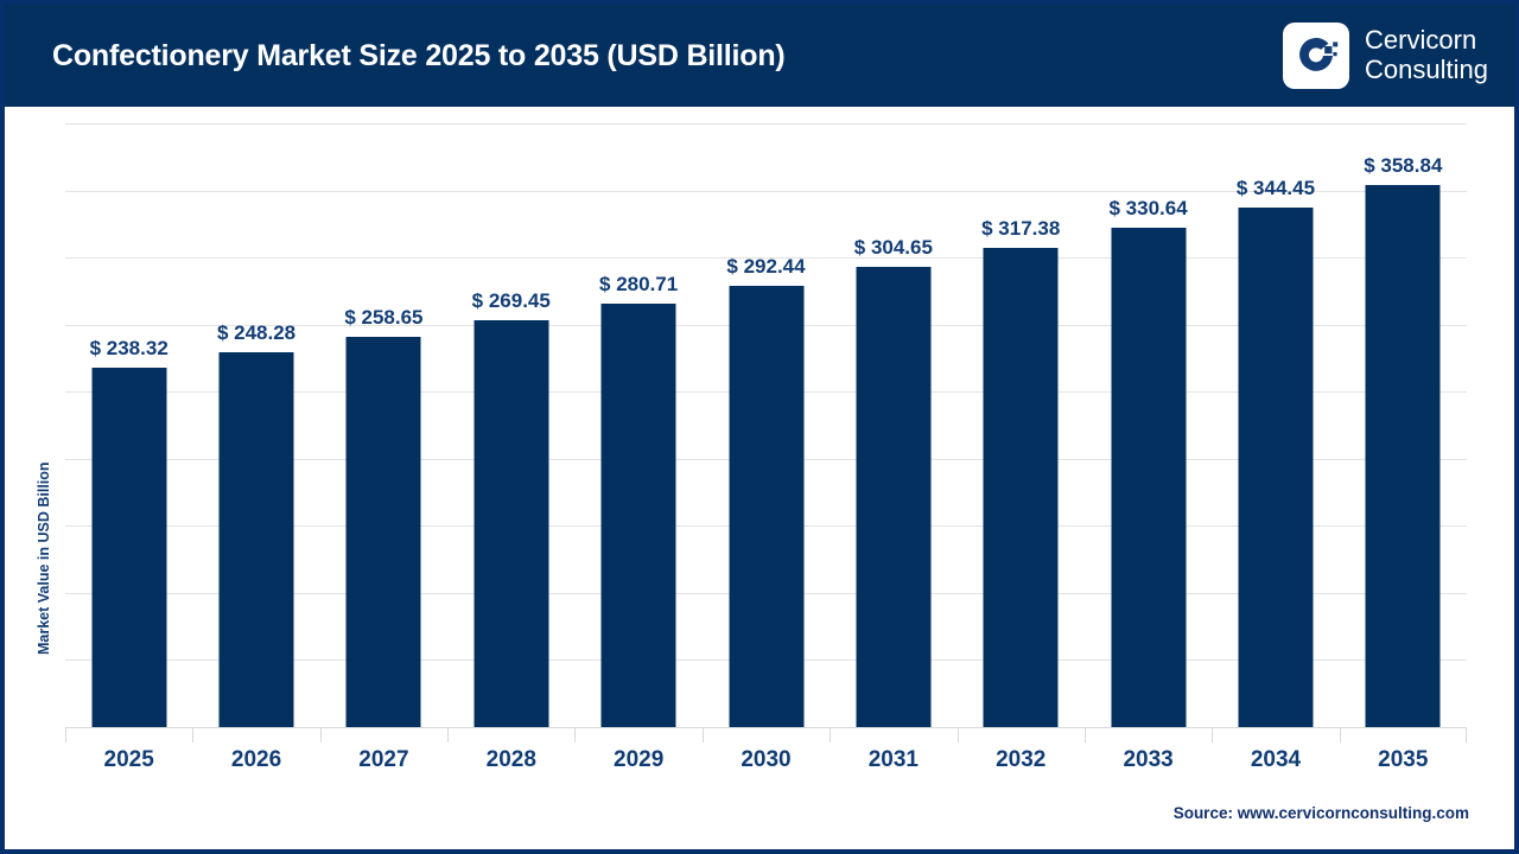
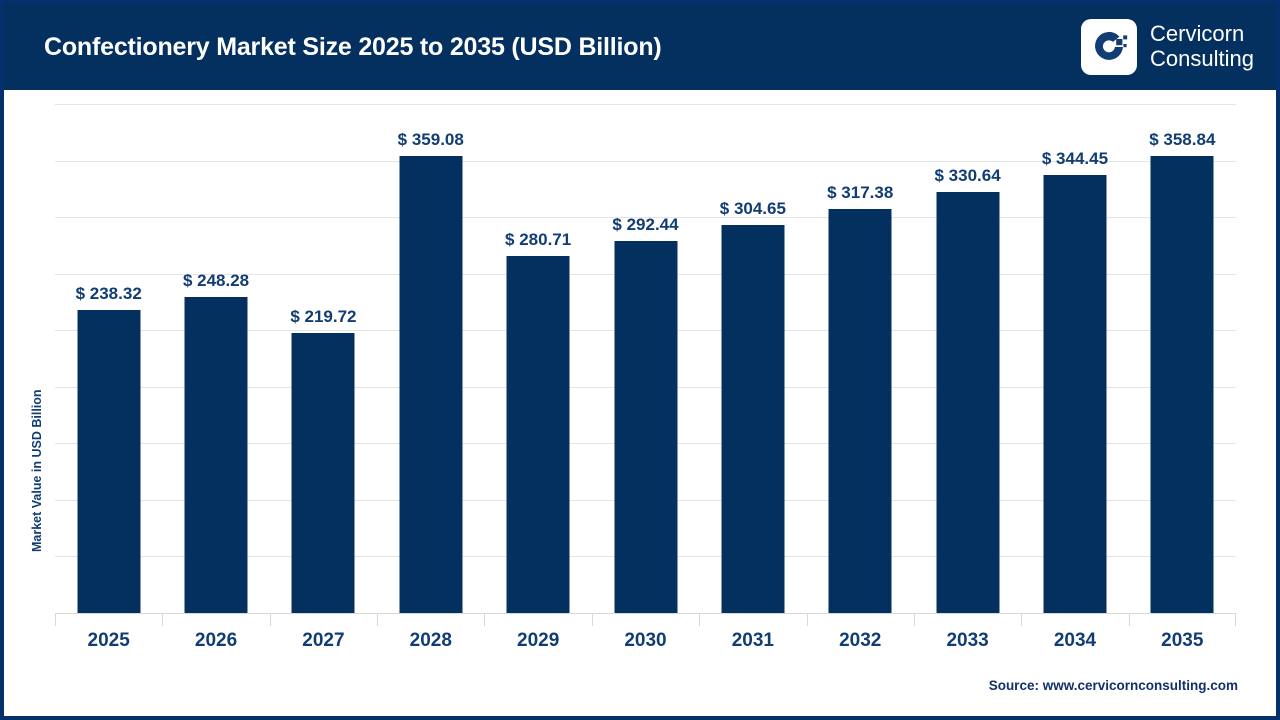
2027: 258.65 -> 219.72
2028: 269.45 -> 359.08
